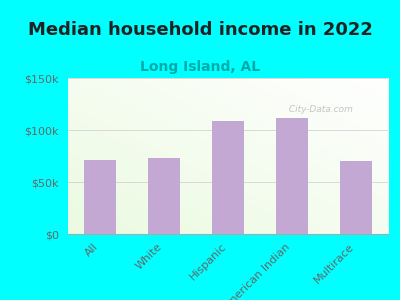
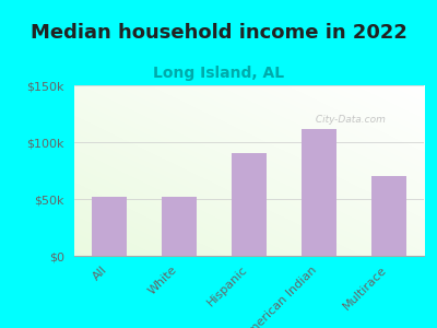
All: $71k -> $52k
White: $73k -> $52k
Hispanic: $109k -> $90k
